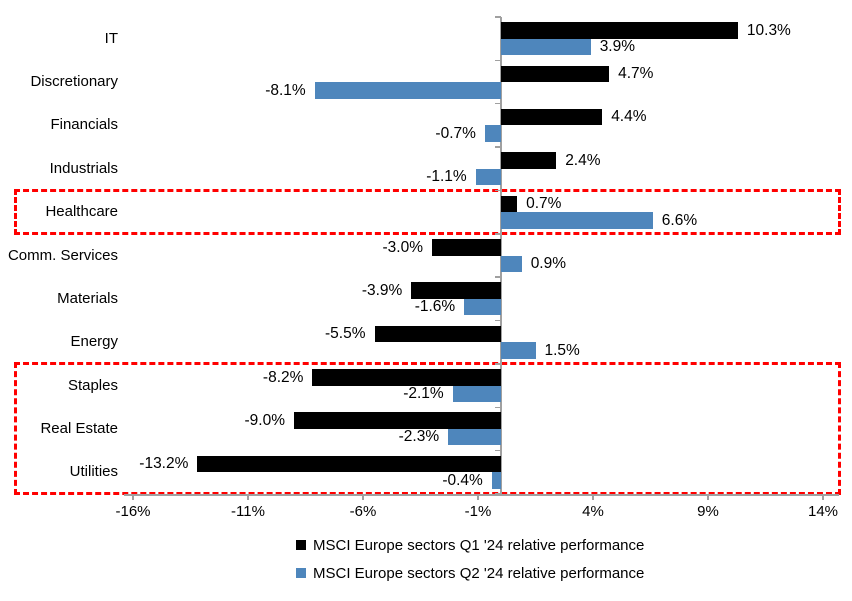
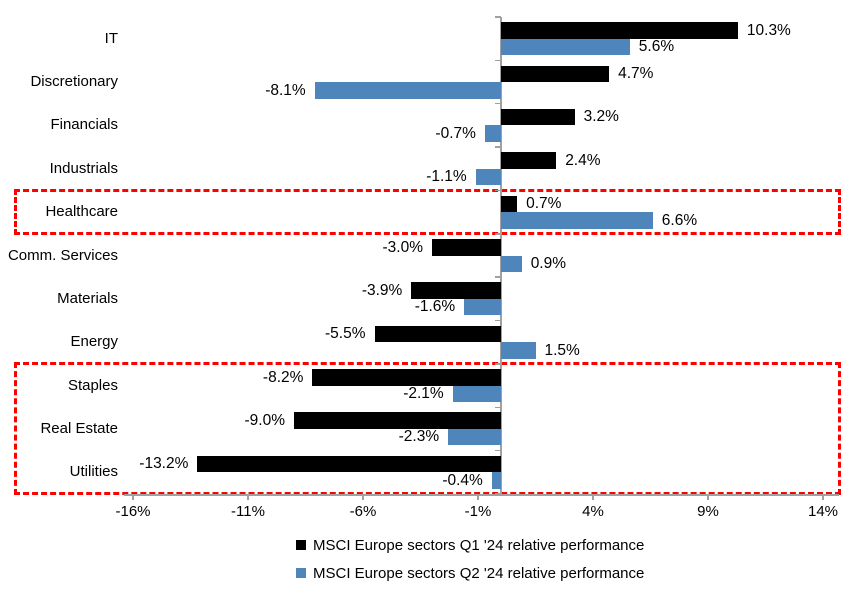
MSCI Europe sectors Q2 '24 relative performance/IT: 3.9% -> 5.6%
MSCI Europe sectors Q1 '24 relative performance/Financials: 4.4% -> 3.2%
